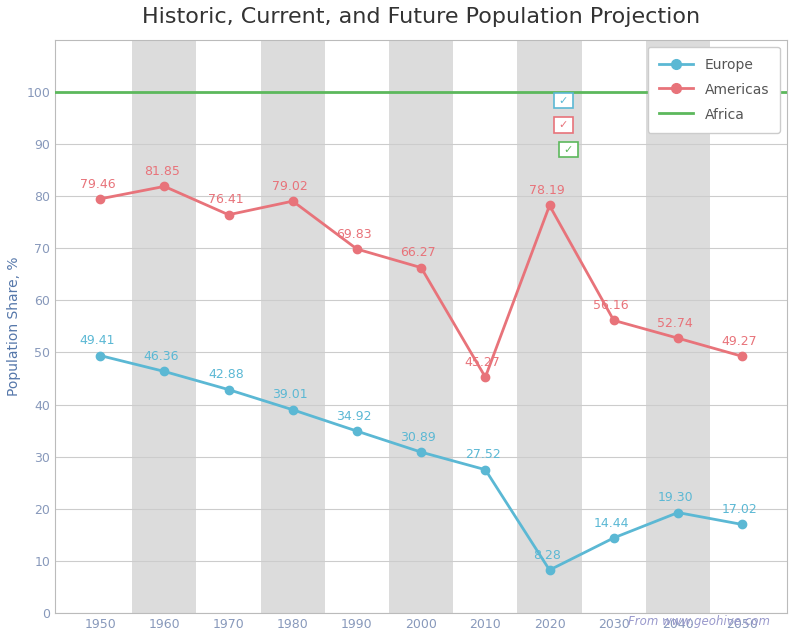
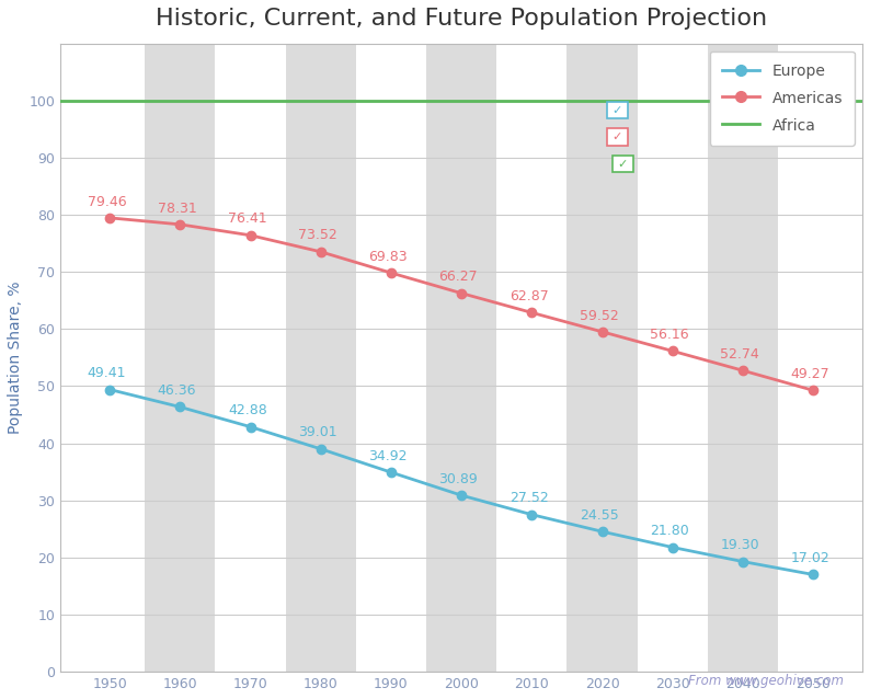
Americas/1960: 81.85 -> 78.31
Americas/1980: 79.02 -> 73.52
Americas/2010: 45.27 -> 62.87
Europe/2020: 8.28 -> 24.55
Americas/2020: 78.19 -> 59.52
Europe/2030: 14.44 -> 21.80
